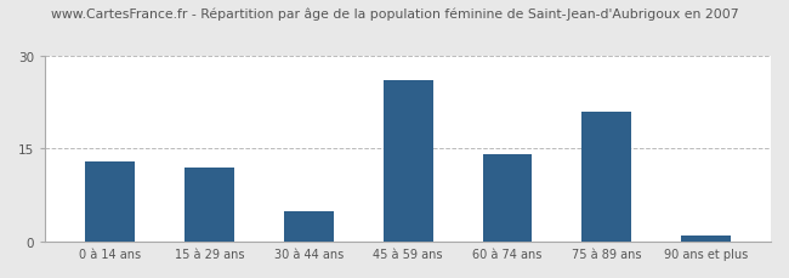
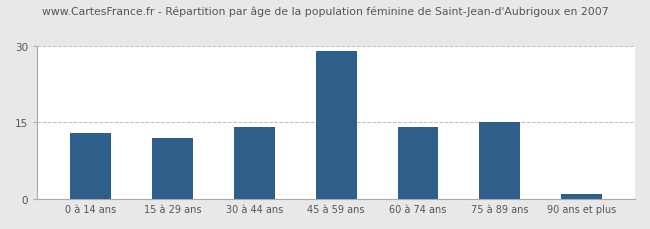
30 à 44 ans: 5 -> 14
45 à 59 ans: 26 -> 29
75 à 89 ans: 21 -> 15
